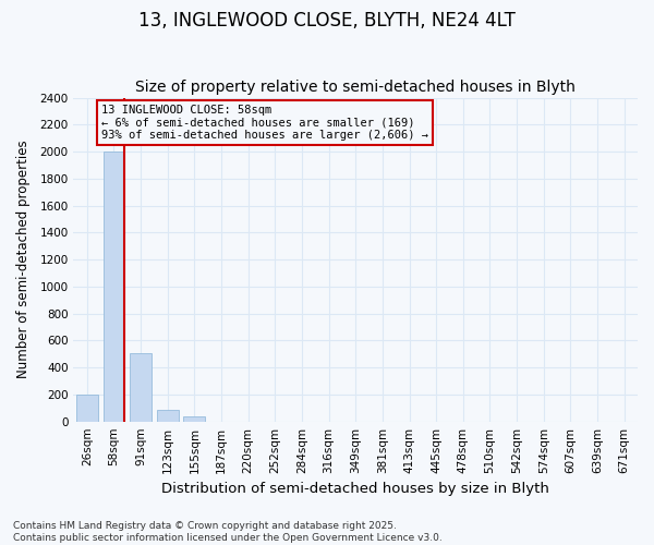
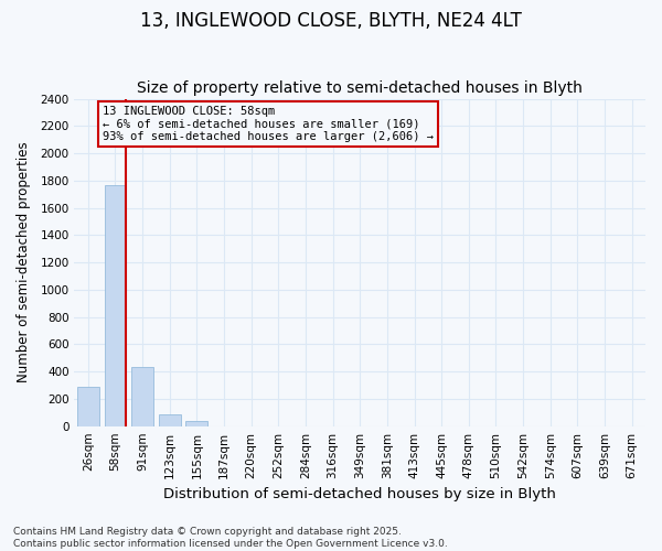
26sqm: 200 -> 290
58sqm: 2000 -> 1770
91sqm: 510 -> 430
